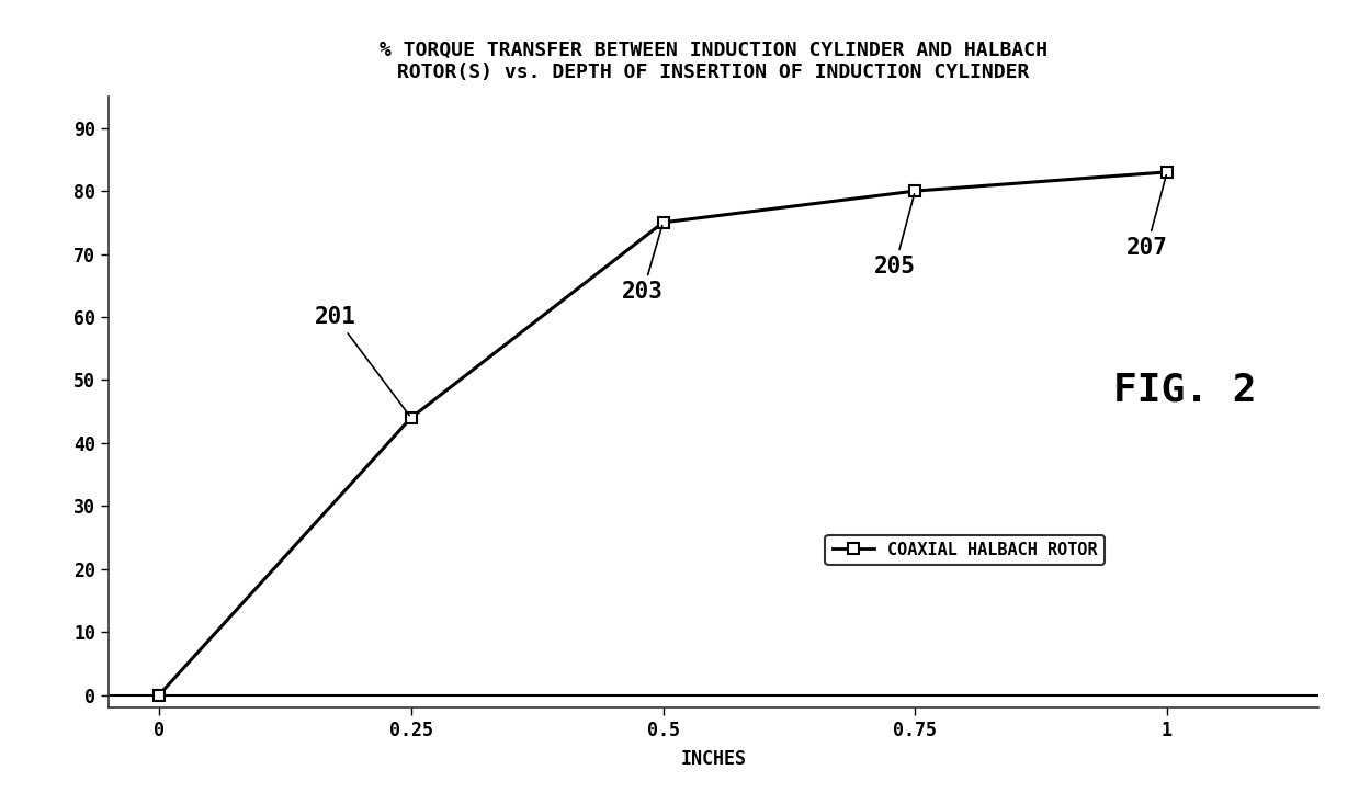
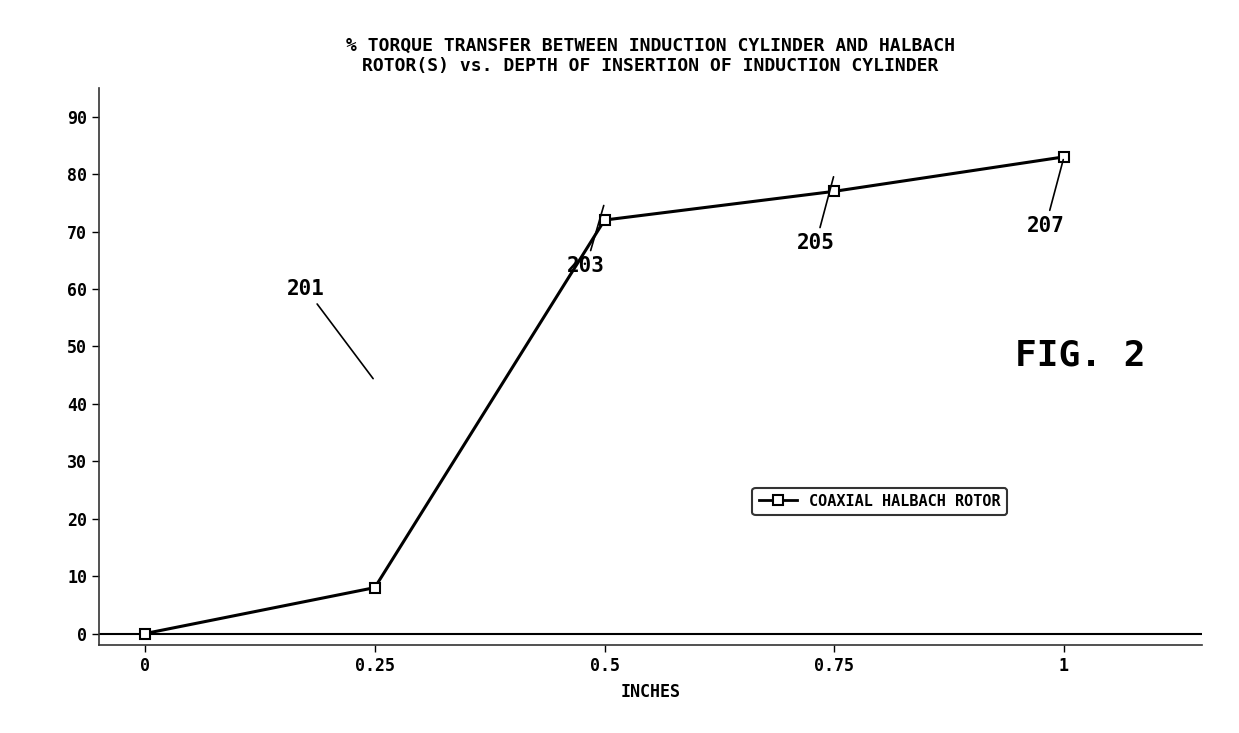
0.25: 44 -> 8
0.5: 75 -> 72
0.75: 80 -> 77
